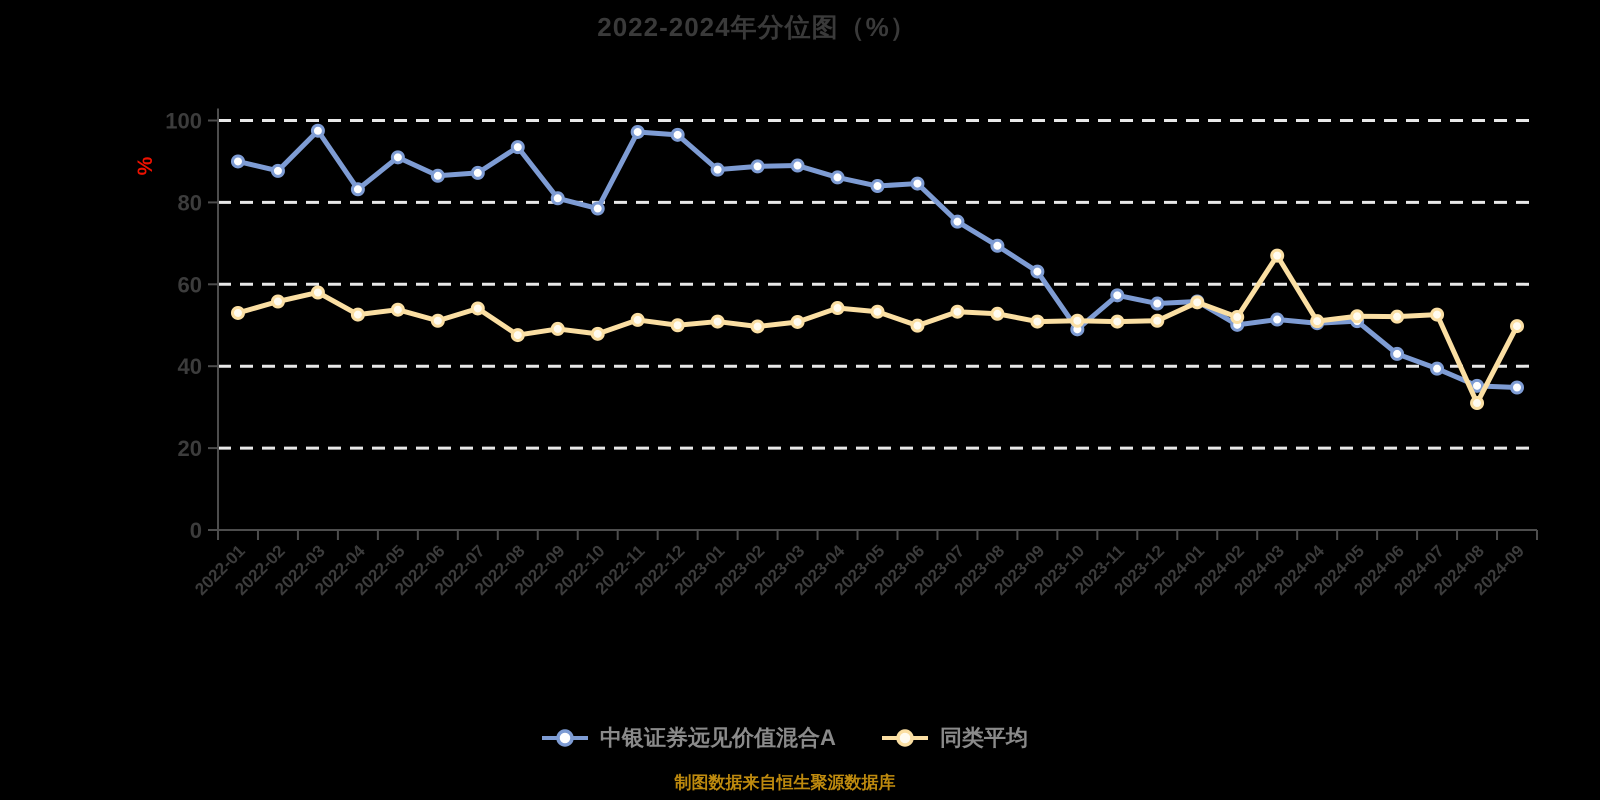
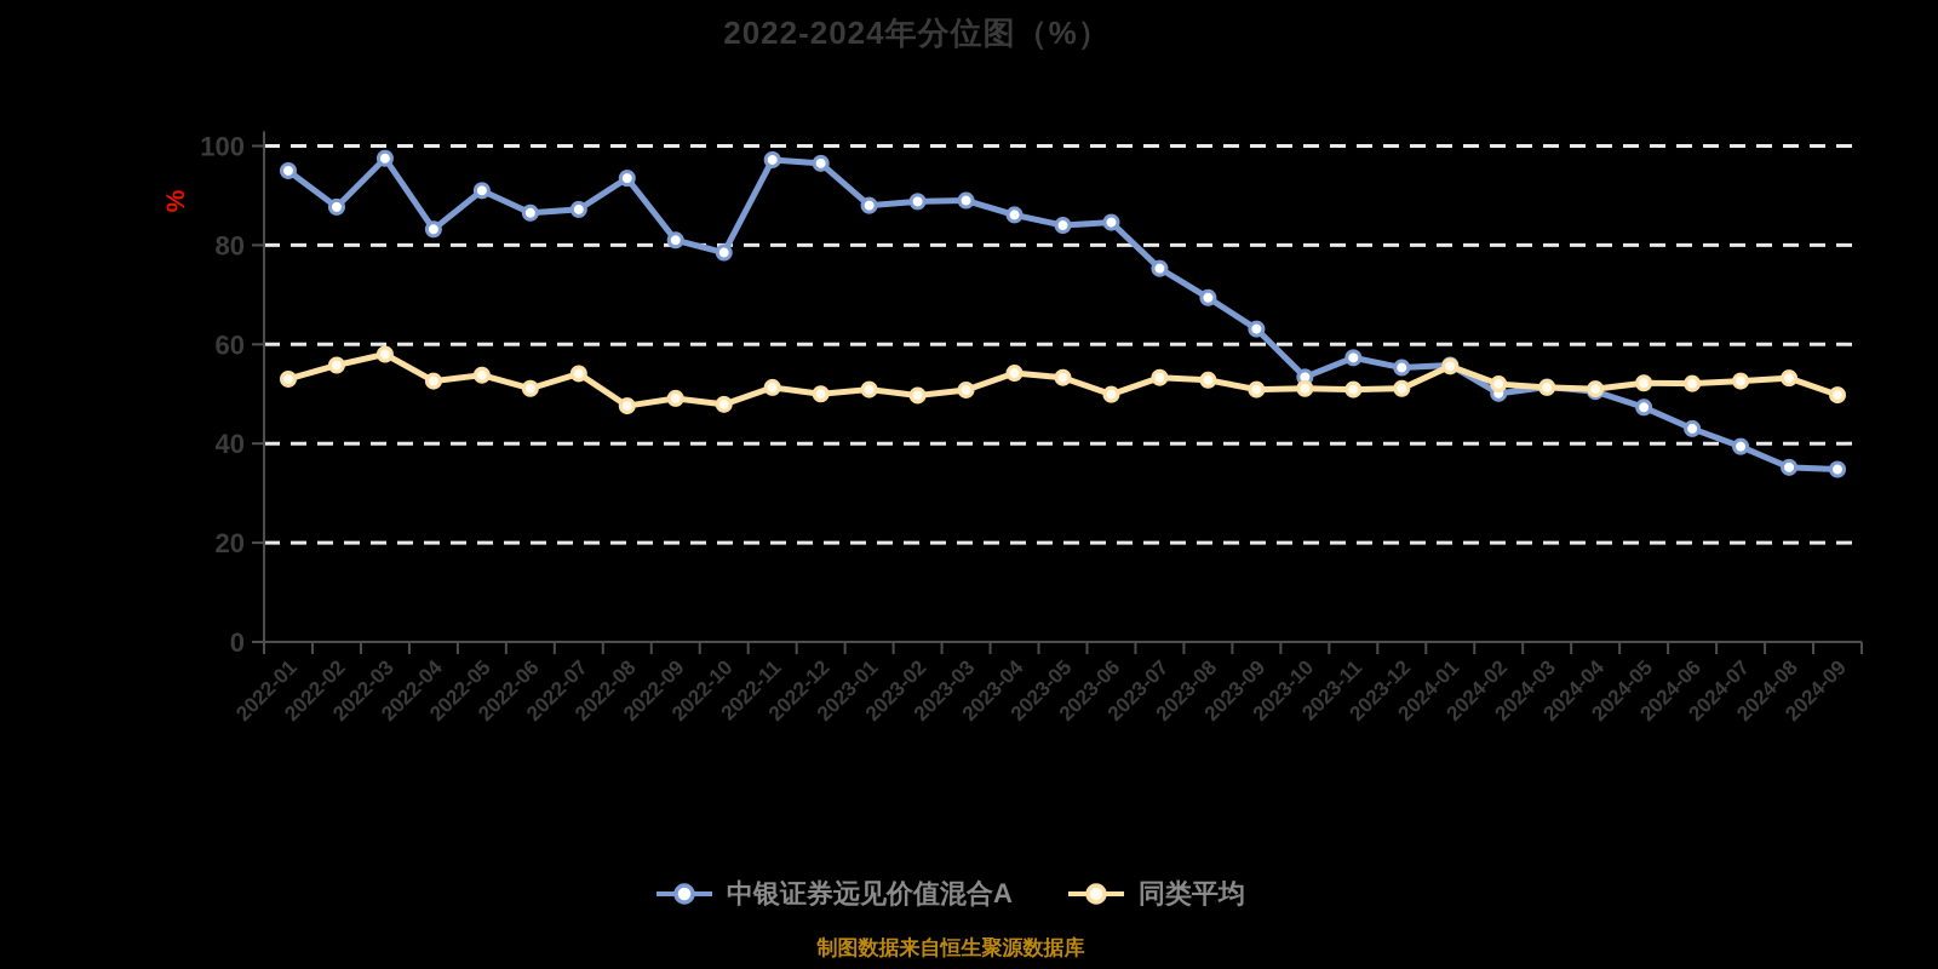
中银证券远见价值混合A/2022-01: 90 -> 95
中银证券远见价值混合A/2023-10: 49 -> 53
同类平均/2024-03: 67 -> 51
中银证券远见价值混合A/2024-05: 51 -> 47
同类平均/2024-08: 31 -> 53
